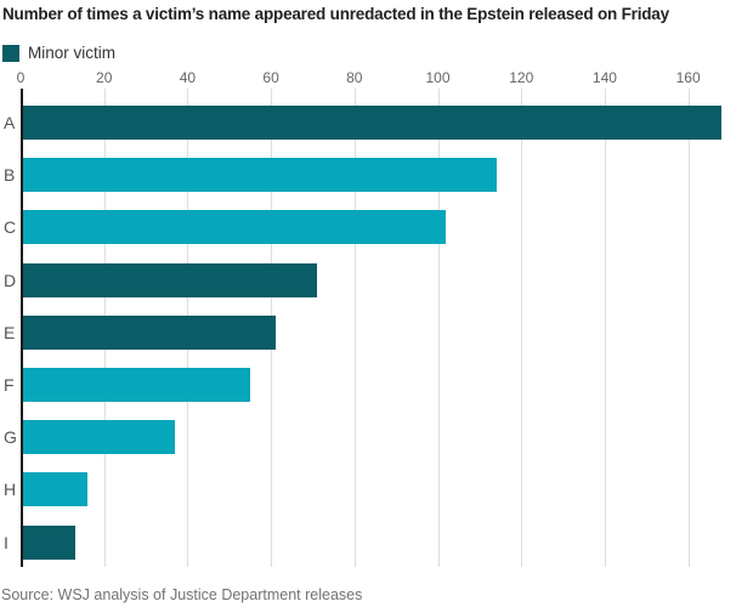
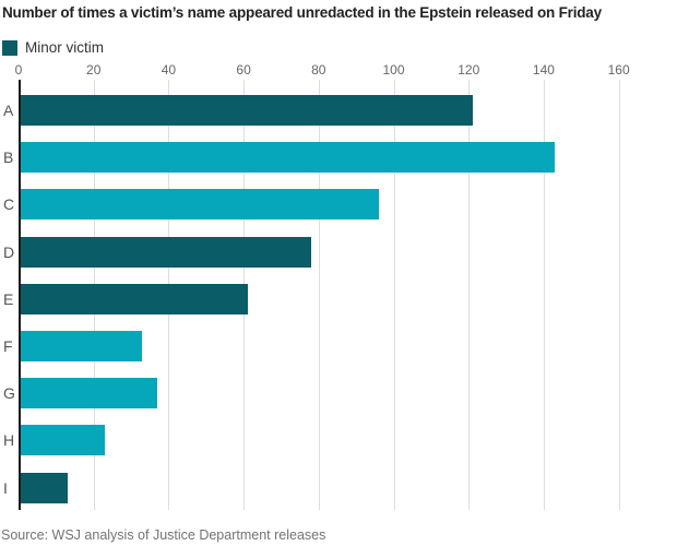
A: 168 -> 121
B: 114 -> 143
C: 102 -> 96
D: 71 -> 78
F: 55 -> 33
H: 16 -> 23
